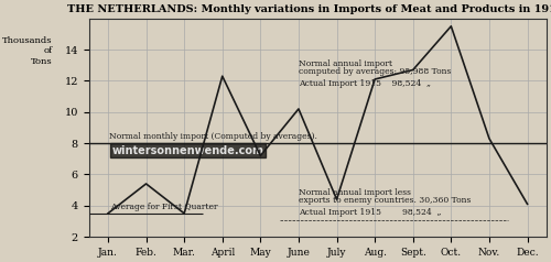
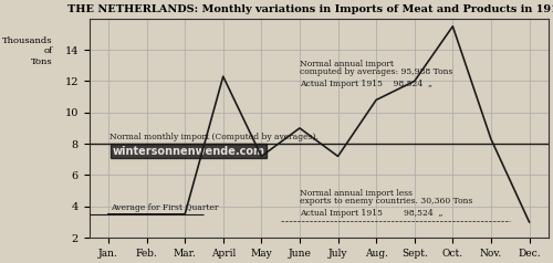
Feb.: 5.4 -> 3.5
June: 10.2 -> 9.0
July: 4.4 -> 7.2
Aug.: 12.1 -> 10.8
Sept.: 12.7 -> 12.0
Dec.: 4.1 -> 3.0
